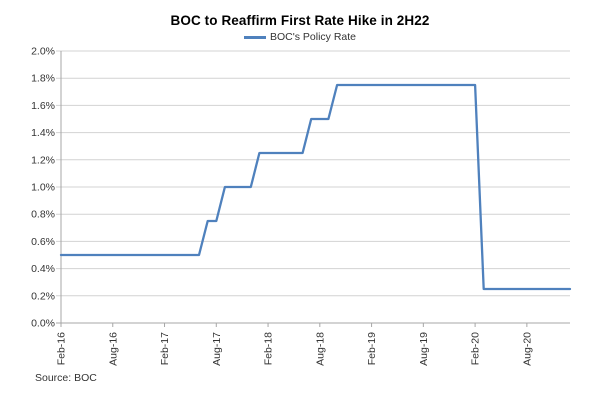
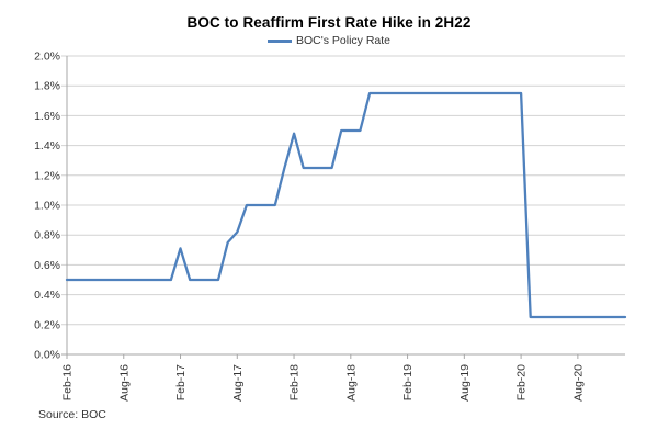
Feb-17: 0.50% -> 0.71%
Aug-17: 0.75% -> 0.82%
Feb-18: 1.25% -> 1.48%
